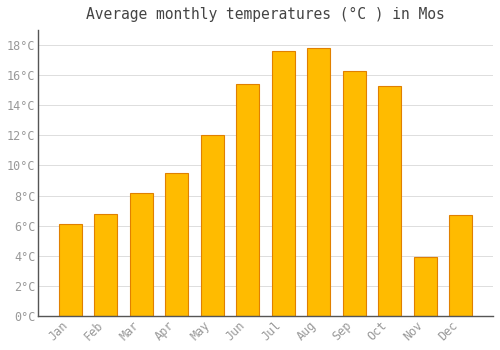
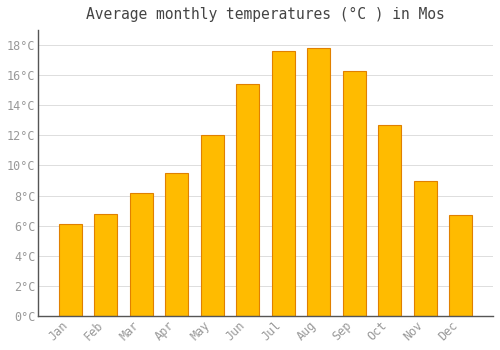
Oct: 15.3°C -> 12.7°C
Nov: 3.9°C -> 9.0°C
